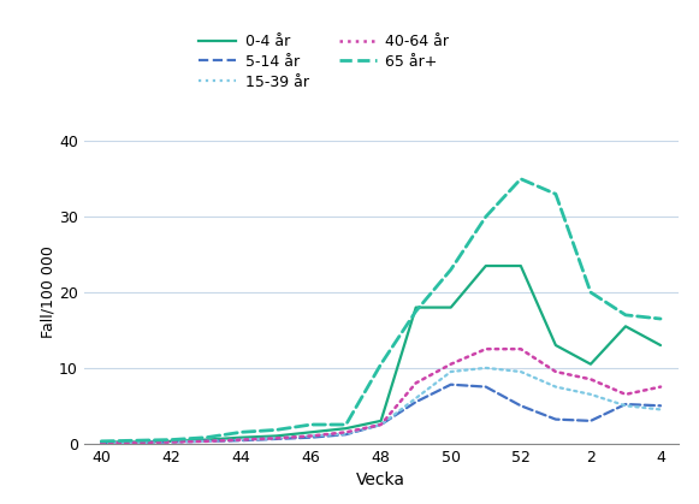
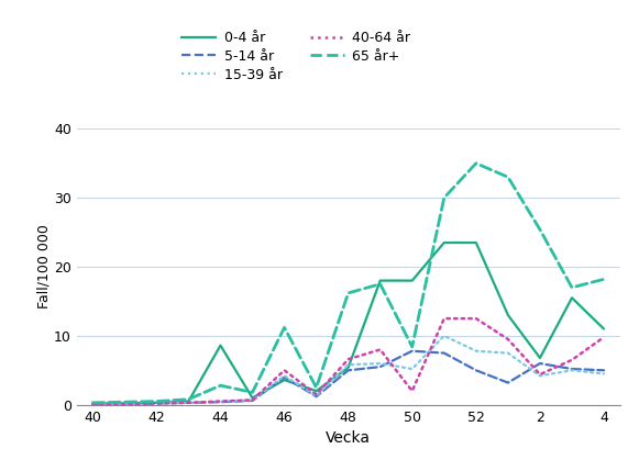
0-4 år/44: 0.8 -> 8.6
65 år+/44: 1.5 -> 2.8
0-4 år/46: 1.5 -> 3.6
5-14 år/46: 0.8 -> 4.0
15-39 år/46: 1.0 -> 4.2
40-64 år/46: 1.0 -> 5.0
65 år+/46: 2.5 -> 11.2
0-4 år/48: 3.0 -> 5.4
5-14 år/48: 2.5 -> 5.0
15-39 år/48: 2.5 -> 5.8
40-64 år/48: 2.5 -> 6.6
65 år+/48: 10.5 -> 16.2
15-39 år/50: 9.5 -> 5.2
40-64 år/50: 10.5 -> 2.0
65 år+/50: 23.0 -> 8.4
15-39 år/52: 9.5 -> 7.8
0-4 år/2: 10.5 -> 6.8
5-14 år/2: 3.0 -> 6.0
15-39 år/2: 6.5 -> 4.2
40-64 år/2: 8.5 -> 4.4
65 år+/2: 20.0 -> 25.4
0-4 år/4: 13.0 -> 11.0
40-64 år/4: 7.5 -> 9.8
65 år+/4: 16.5 -> 18.2
